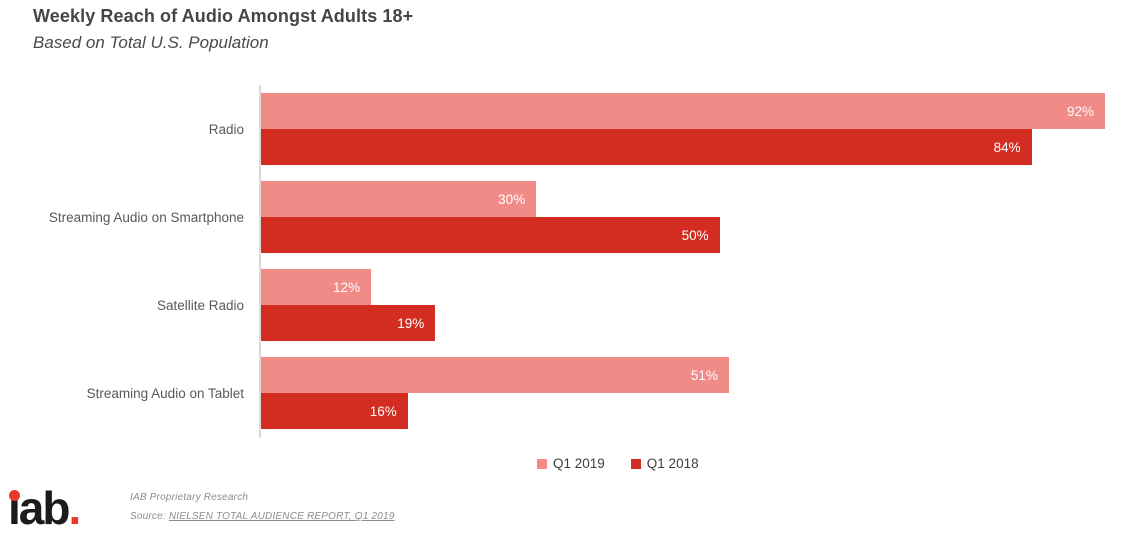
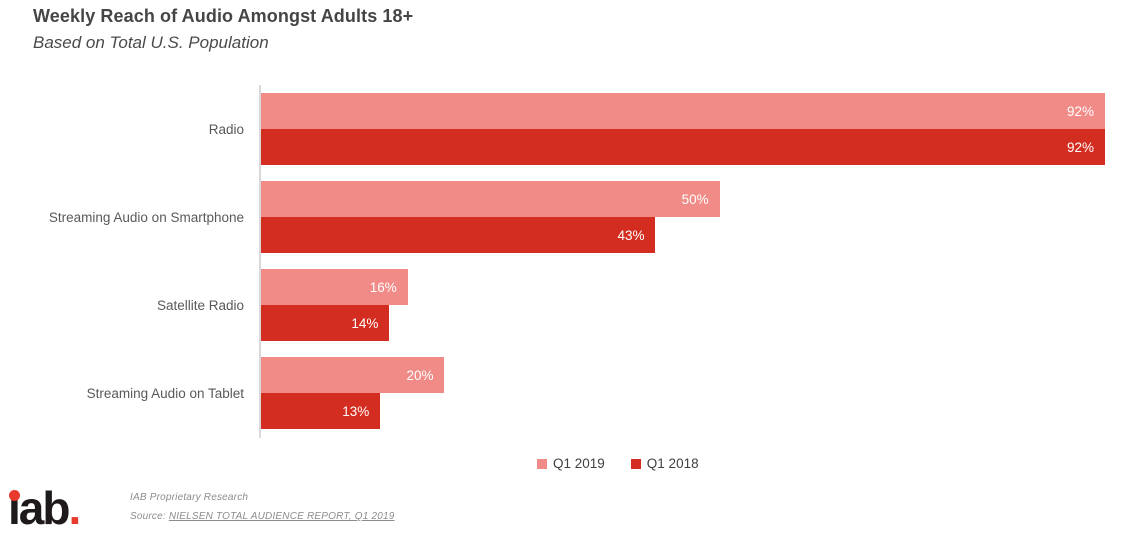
Q1 2018/Radio: 84% -> 92%
Q1 2019/Streaming Audio on Smartphone: 30% -> 50%
Q1 2018/Streaming Audio on Smartphone: 50% -> 43%
Q1 2019/Satellite Radio: 12% -> 16%
Q1 2018/Satellite Radio: 19% -> 14%
Q1 2019/Streaming Audio on Tablet: 51% -> 20%
Q1 2018/Streaming Audio on Tablet: 16% -> 13%
